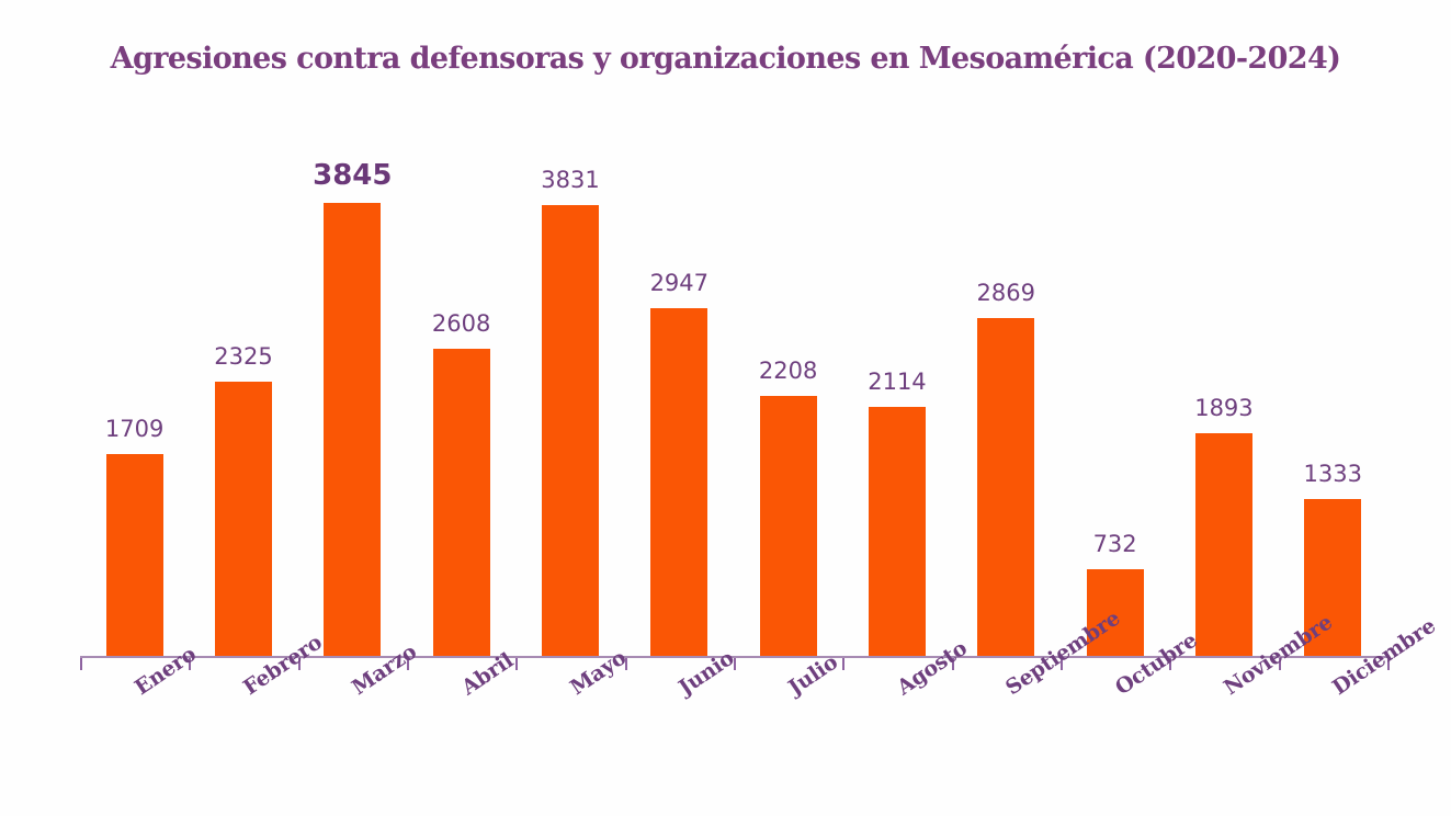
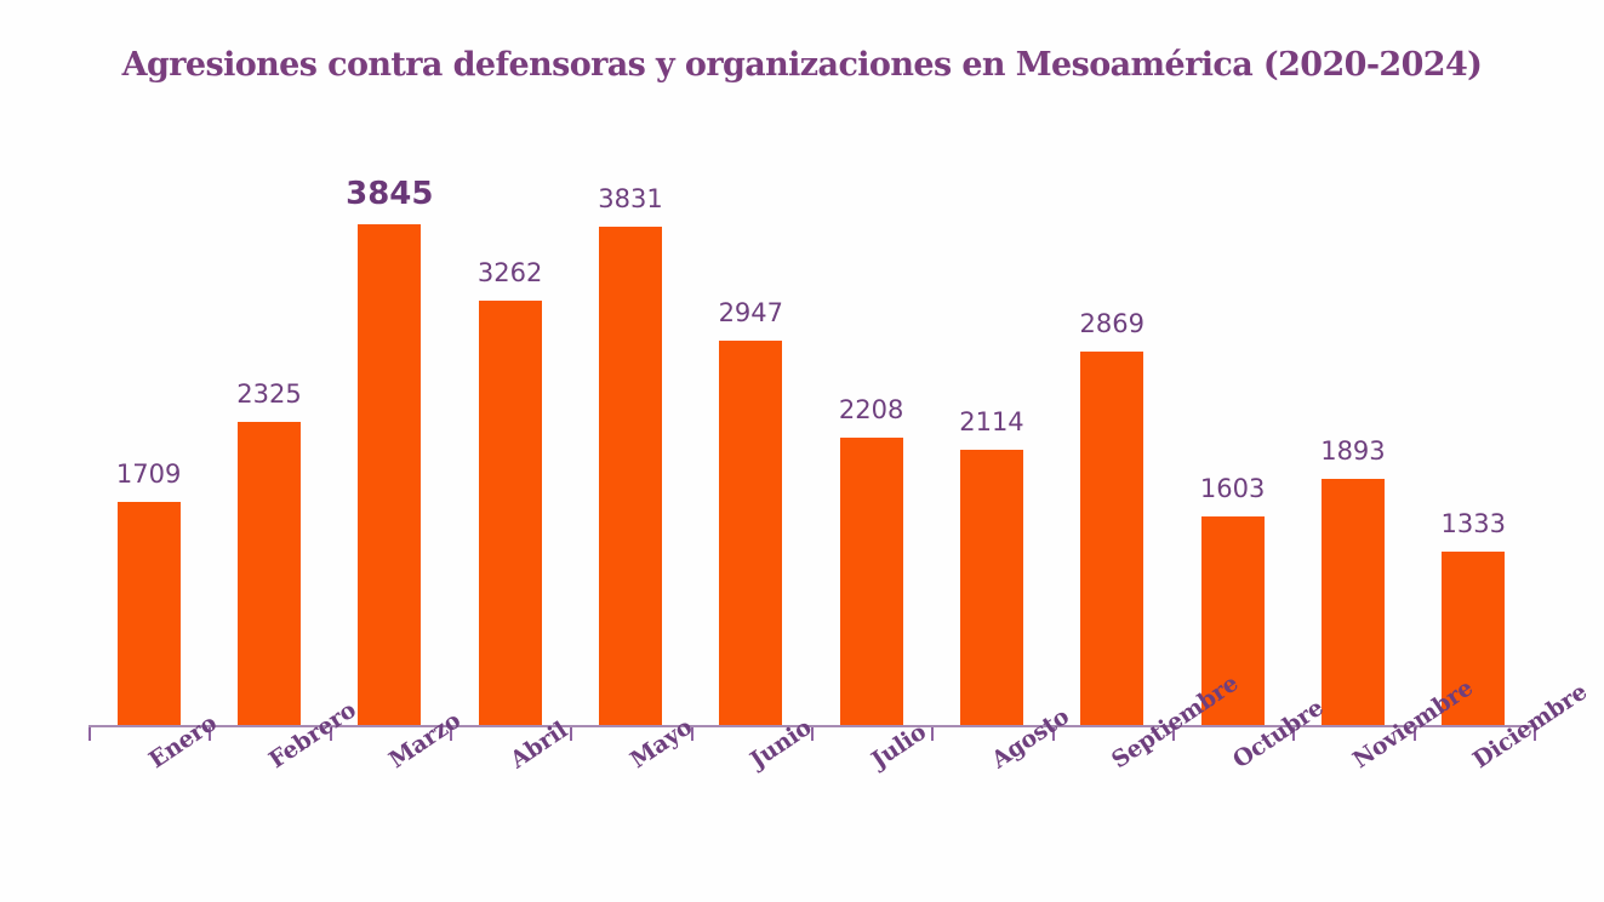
Abril: 2608 -> 3262
Octubre: 732 -> 1603
